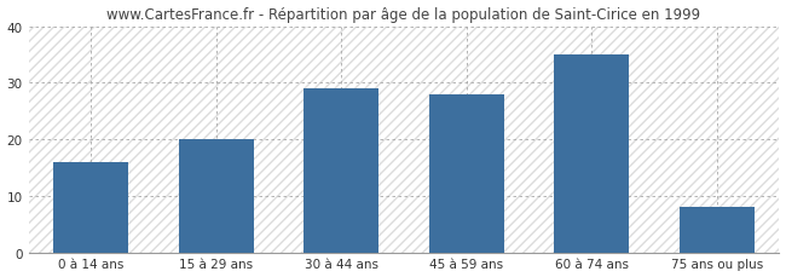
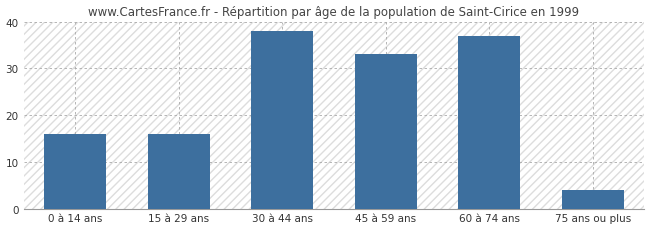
15 à 29 ans: 20 -> 16
30 à 44 ans: 29 -> 38
45 à 59 ans: 28 -> 33
60 à 74 ans: 35 -> 37
75 ans ou plus: 8 -> 4
